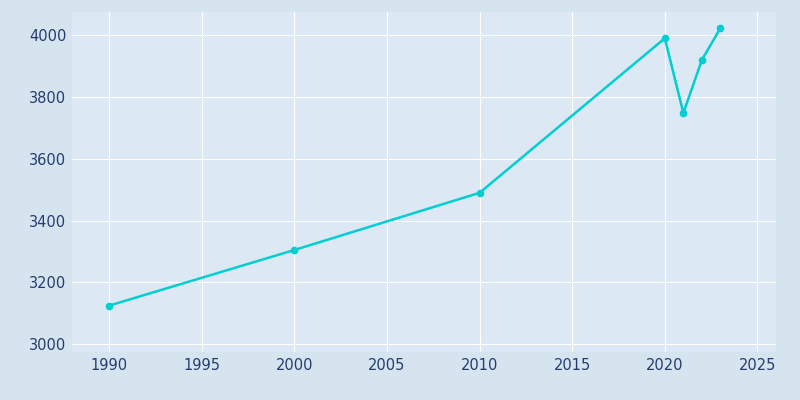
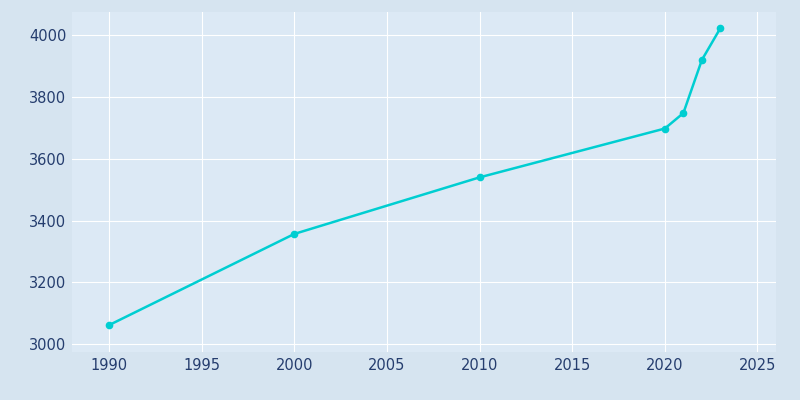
1990: 3125 -> 3062
2000: 3305 -> 3357
2010: 3490 -> 3540
2020: 3990 -> 3698
